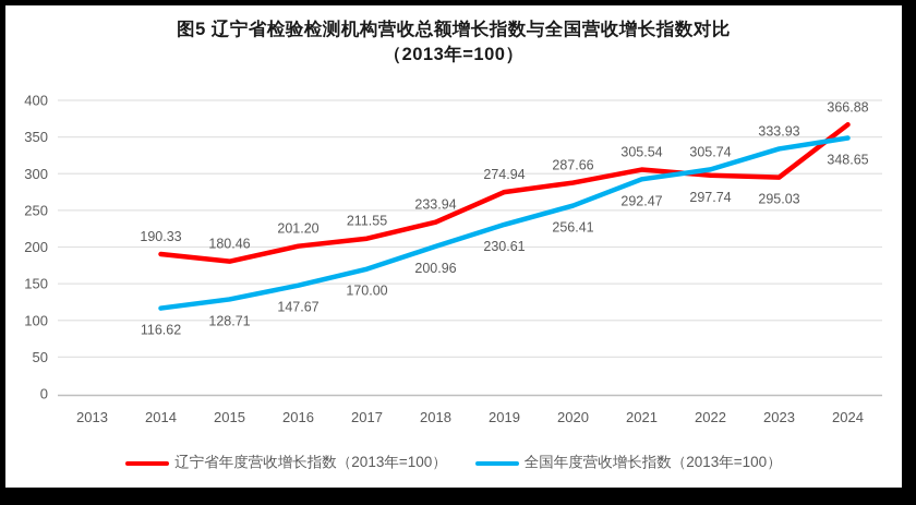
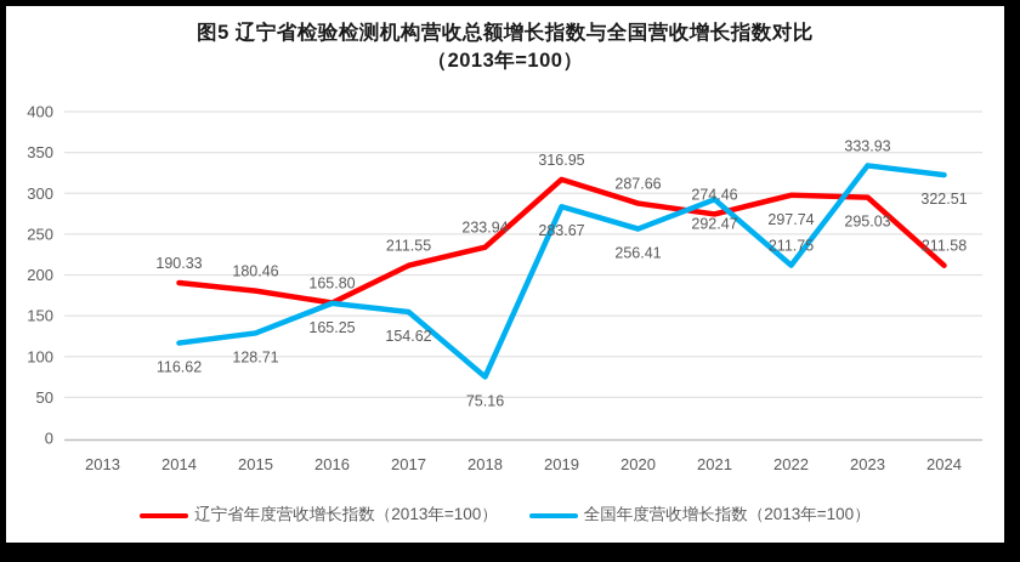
辽宁省年度营收增长指数（2013年=100）/2016: 201.20 -> 165.80
全国年度营收增长指数（2013年=100）/2016: 147.67 -> 165.25
全国年度营收增长指数（2013年=100）/2017: 170.00 -> 154.62
全国年度营收增长指数（2013年=100）/2018: 200.96 -> 75.16
辽宁省年度营收增长指数（2013年=100）/2019: 274.94 -> 316.95
全国年度营收增长指数（2013年=100）/2019: 230.61 -> 283.67
辽宁省年度营收增长指数（2013年=100）/2021: 305.54 -> 274.46
全国年度营收增长指数（2013年=100）/2022: 305.74 -> 211.75
辽宁省年度营收增长指数（2013年=100）/2024: 366.88 -> 211.58
全国年度营收增长指数（2013年=100）/2024: 348.65 -> 322.51
